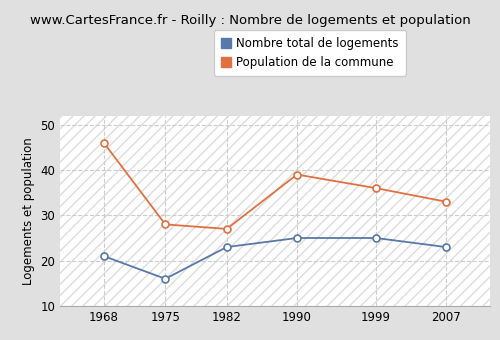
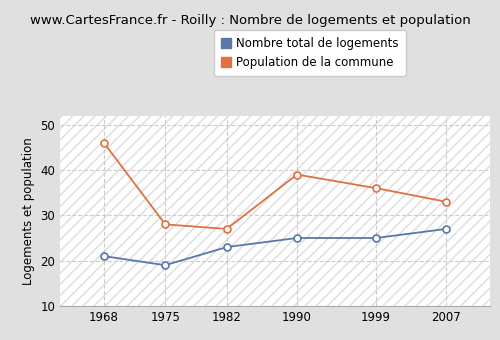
Nombre total de logements/1975: 16 -> 19
Nombre total de logements/2007: 23 -> 27
